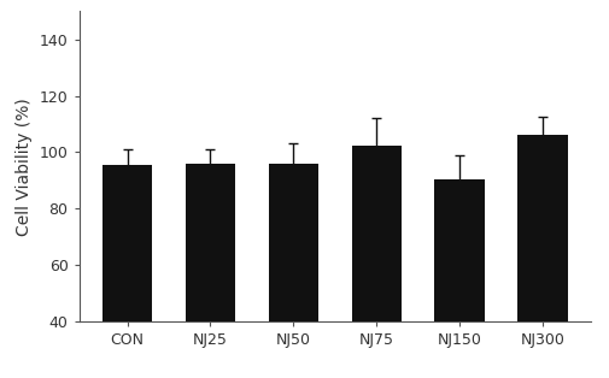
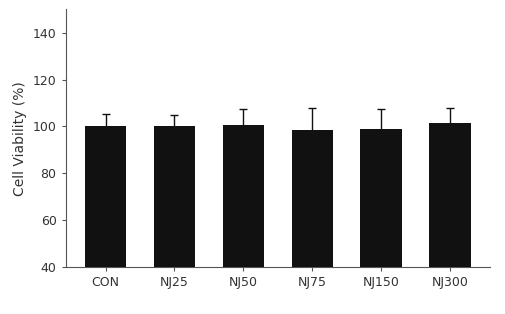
CON: 95.5 -> 100.0
NJ25: 96.0 -> 100.0
NJ50: 96.0 -> 100.5
NJ75: 102.5 -> 98.5
NJ150: 90.5 -> 99.0
NJ300: 106.0 -> 101.5
